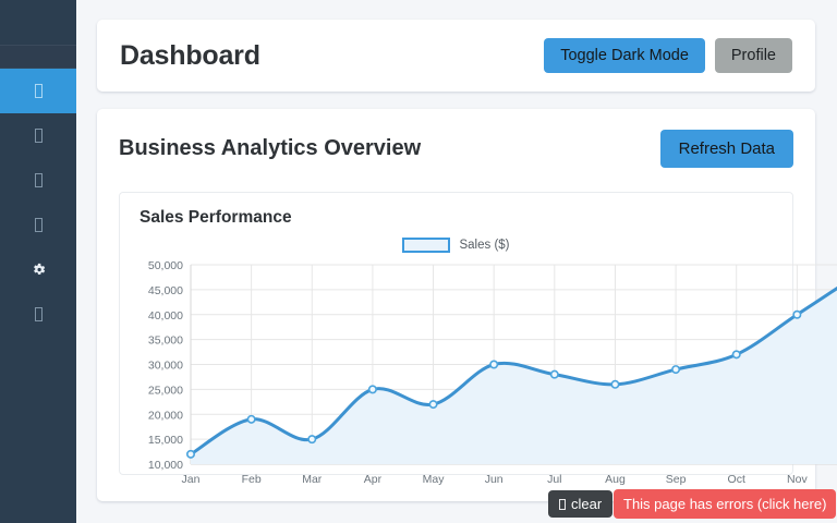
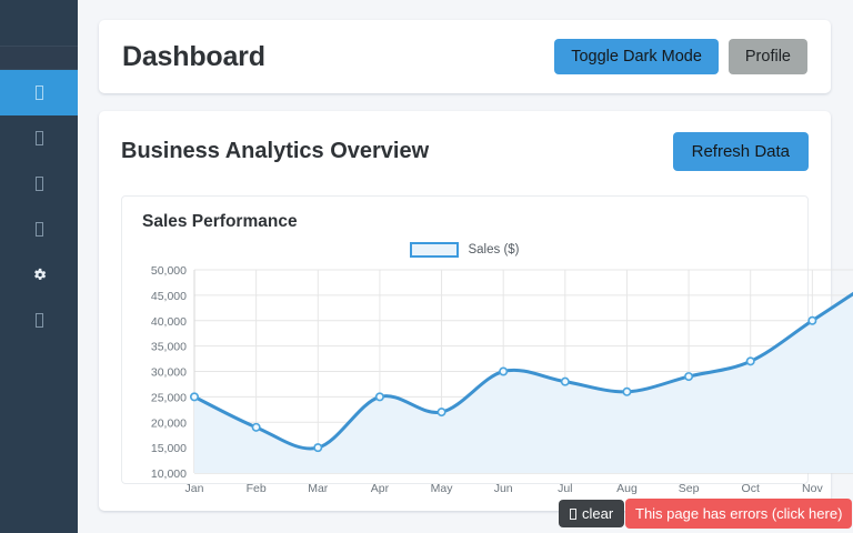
Jan: 12000 -> 25000
